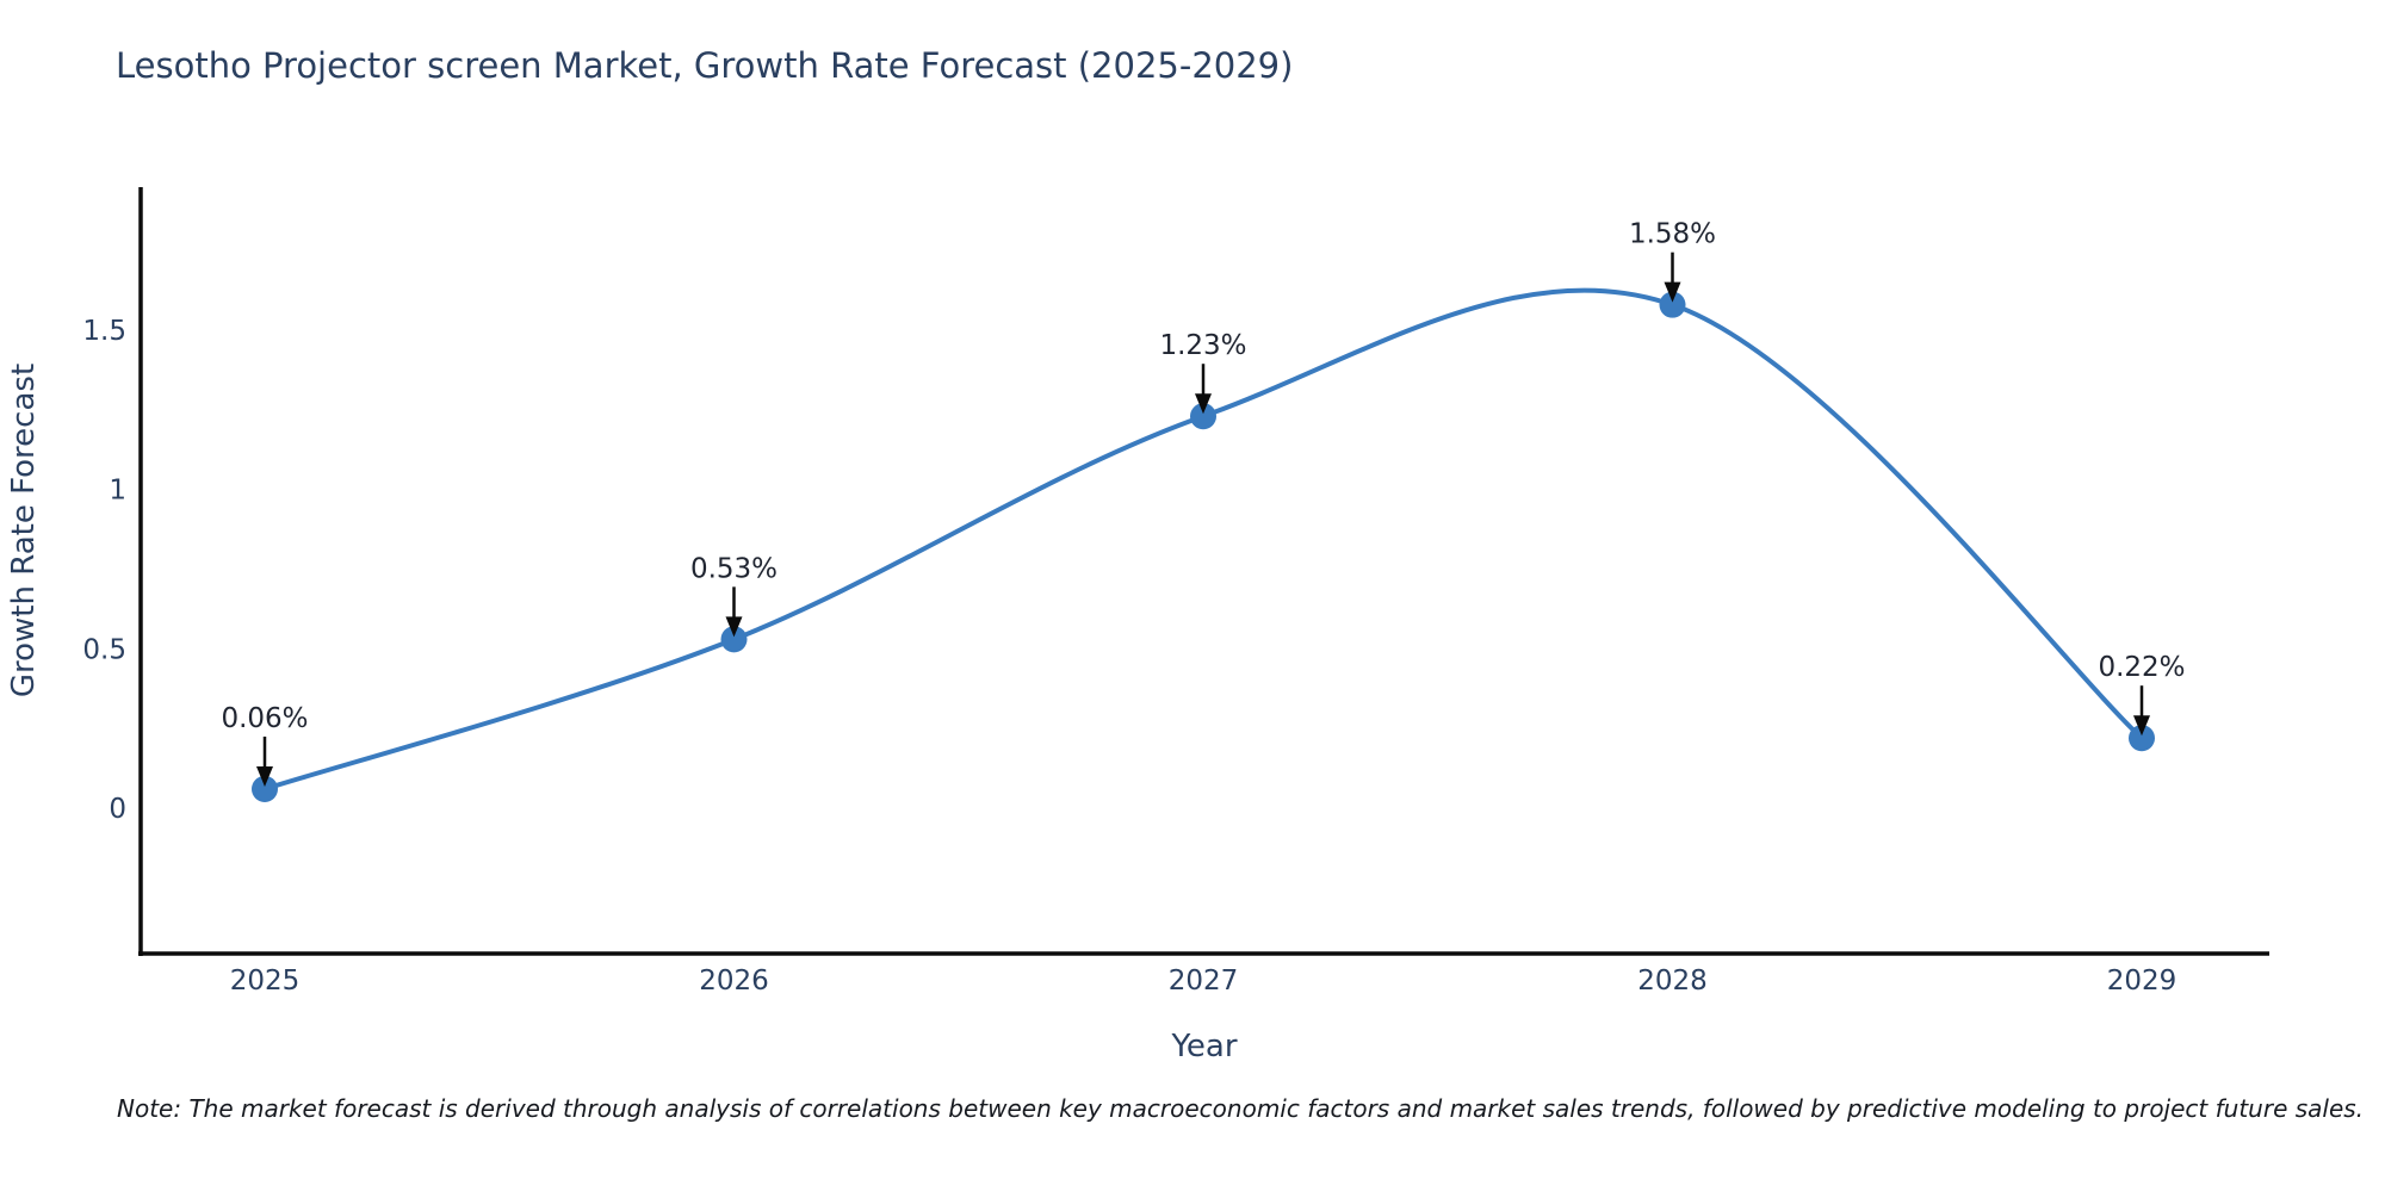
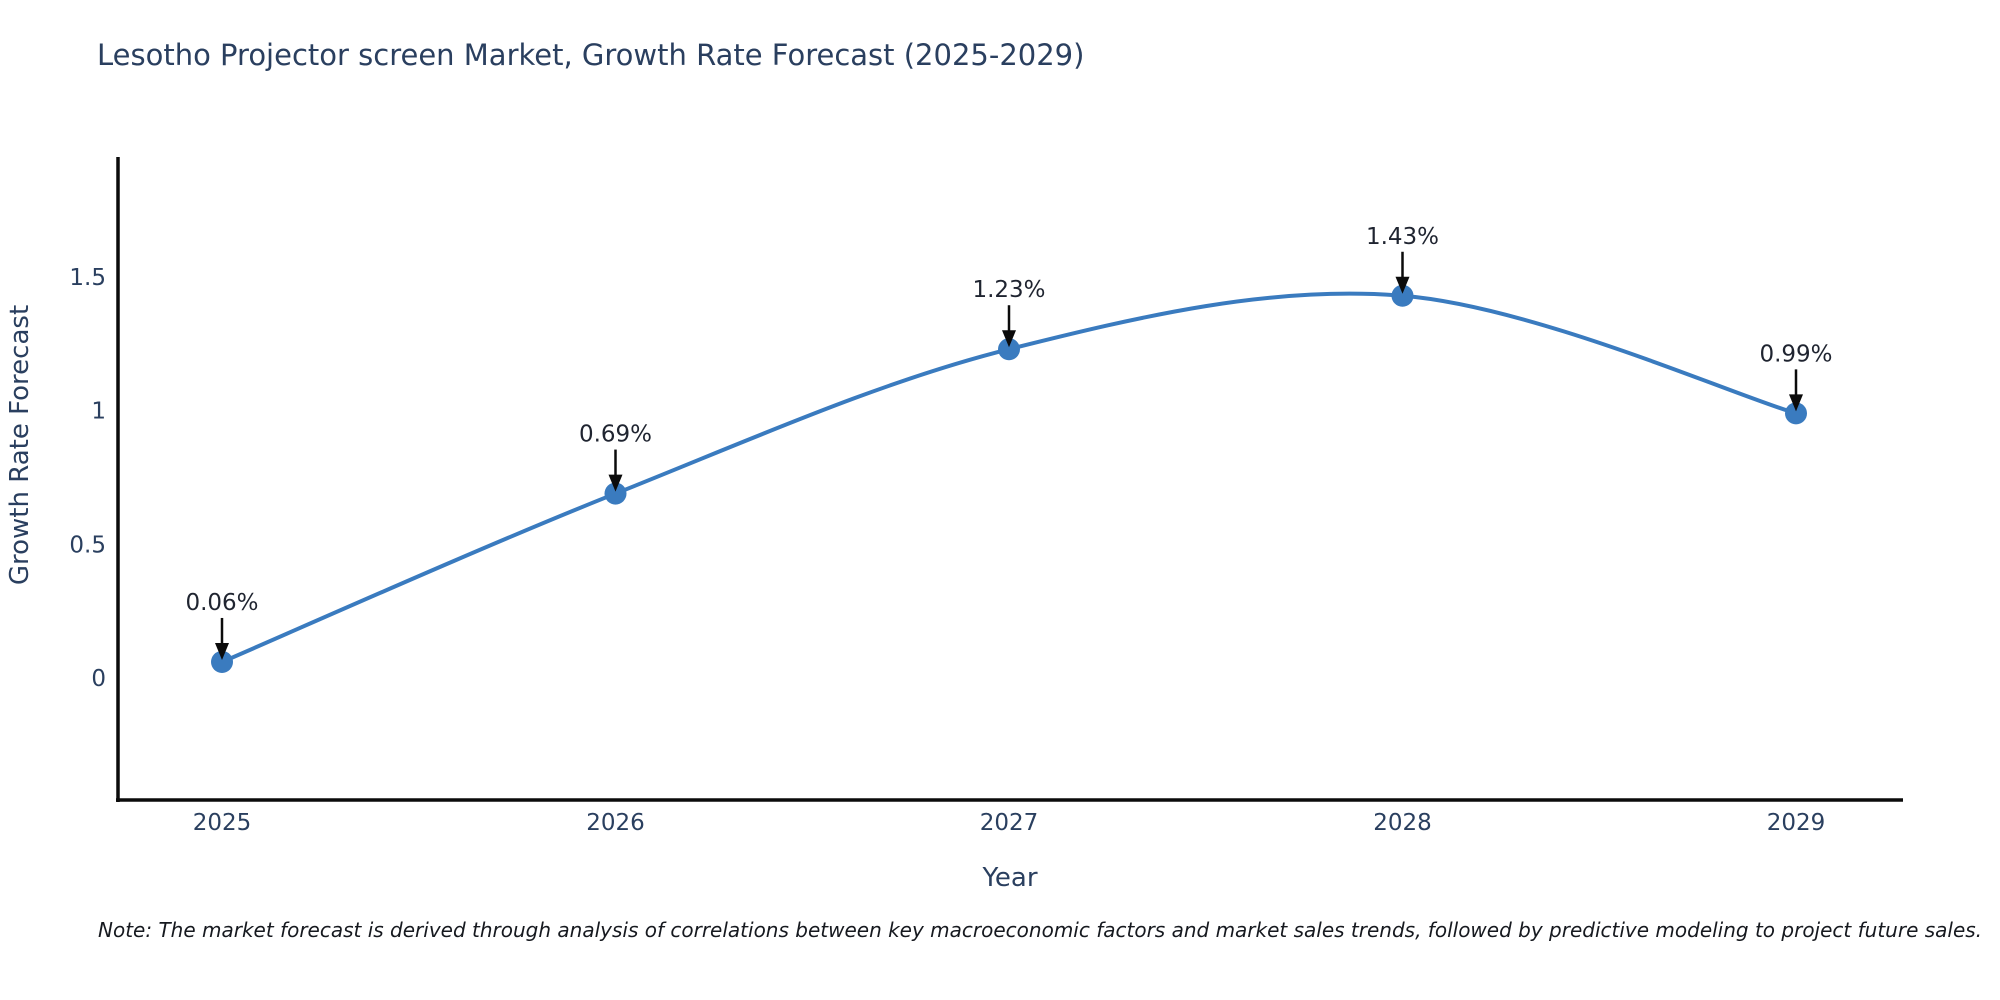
2026: 0.53% -> 0.69%
2028: 1.58% -> 1.43%
2029: 0.22% -> 0.99%
